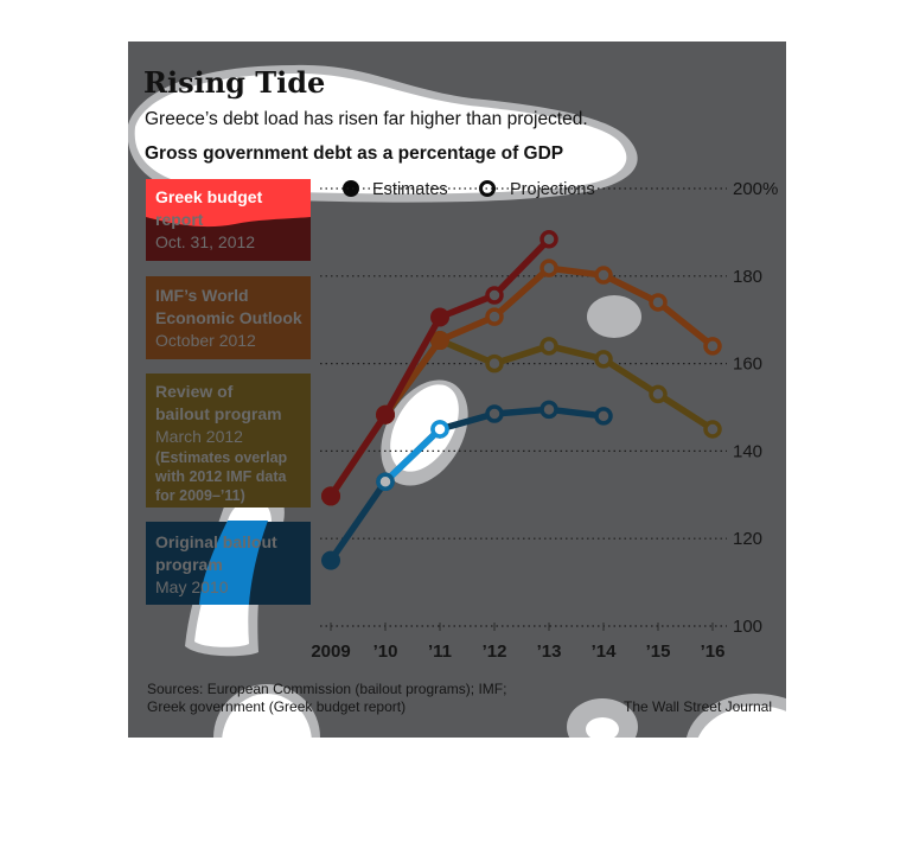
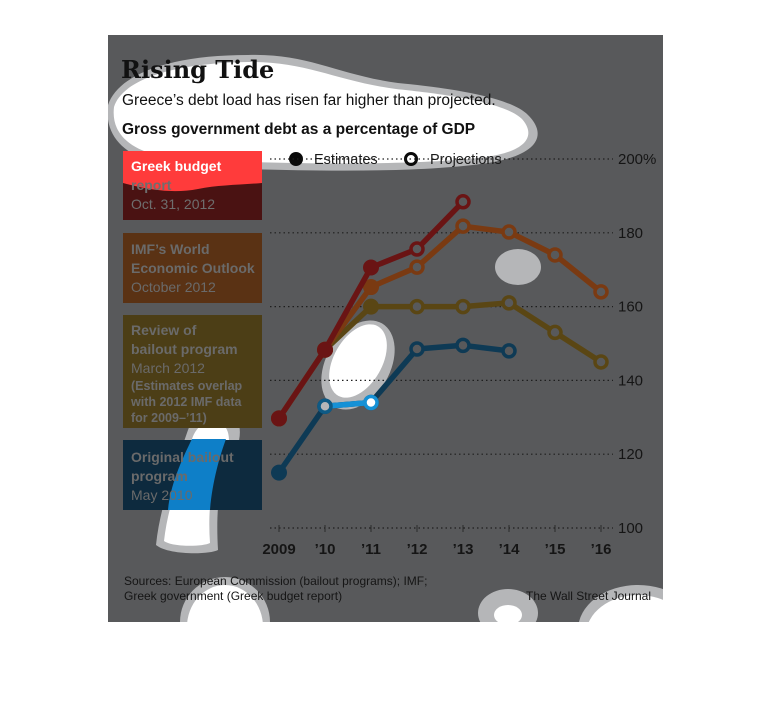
Review of bailout program/’11: 165% -> 160%
Original bailout program/’11: 145% -> 134%
Review of bailout program/’13: 164% -> 160%
